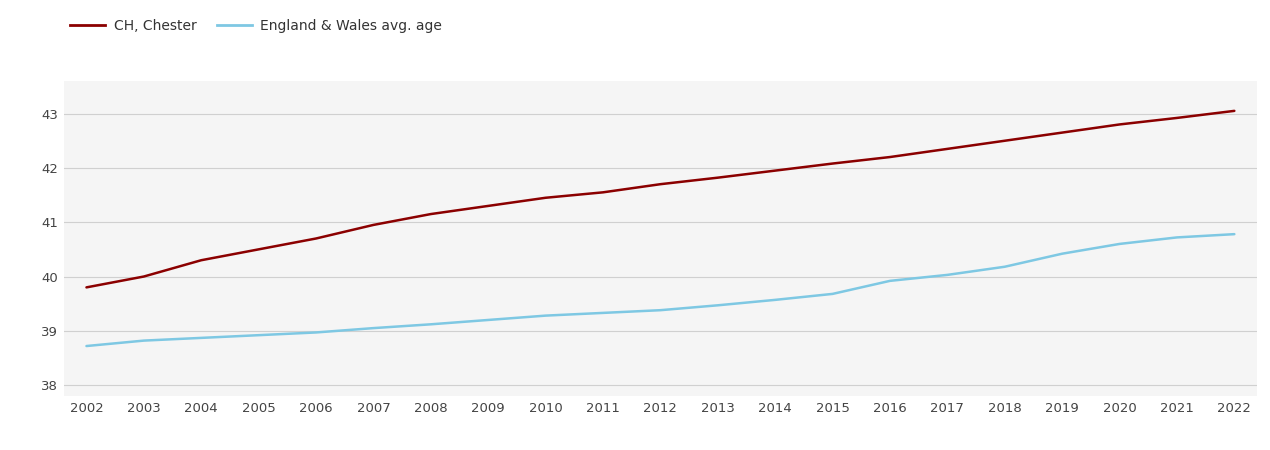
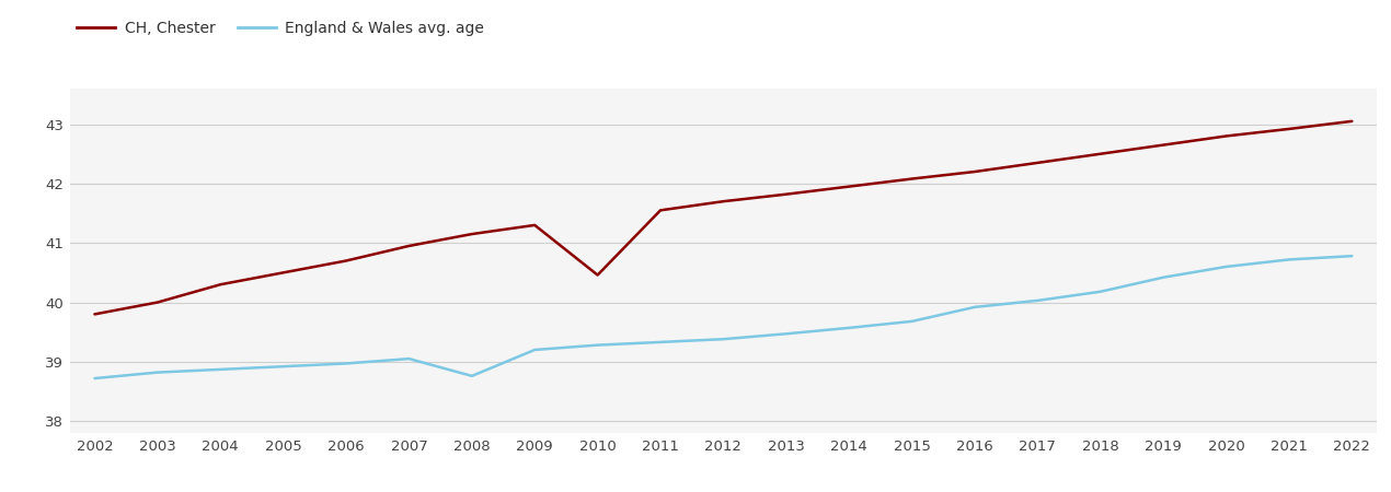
England & Wales avg. age/2008: 39.12 -> 38.76
CH, Chester/2010: 41.45 -> 40.46
